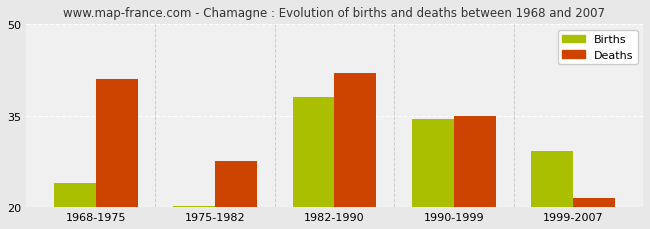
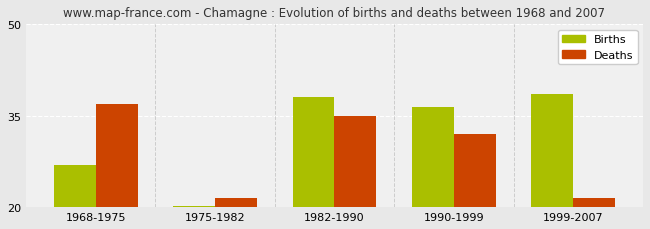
Births/1968-1975: 24.0 -> 27.0
Deaths/1968-1975: 41.0 -> 37.0
Deaths/1975-1982: 27.6 -> 21.5
Deaths/1982-1990: 42.0 -> 35.0
Births/1990-1999: 34.4 -> 36.5
Deaths/1990-1999: 35.0 -> 32.0
Births/1999-2007: 29.2 -> 38.5
